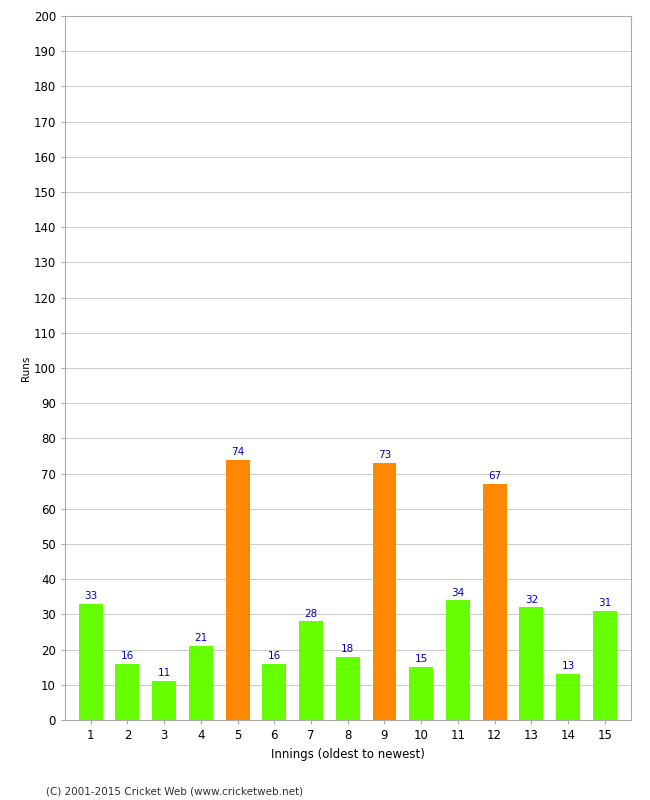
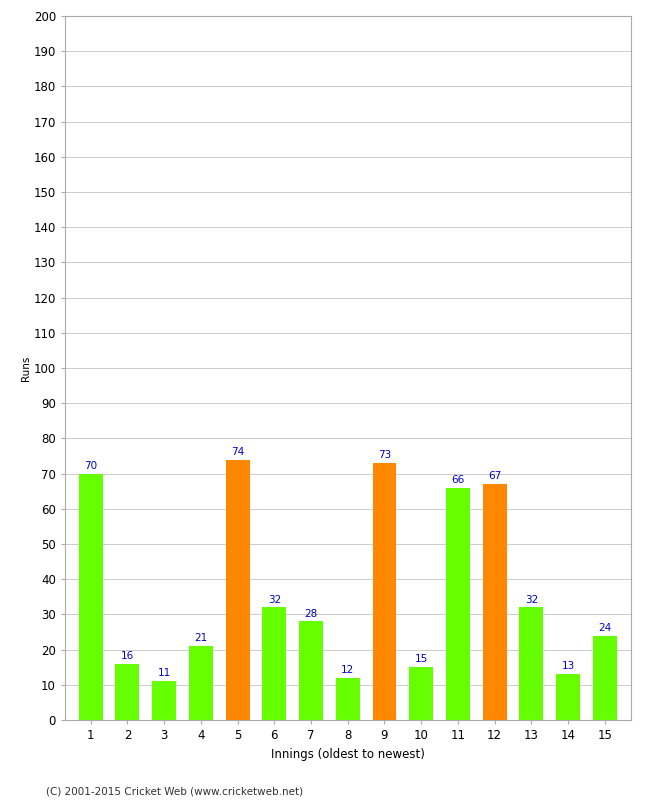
1: 33 -> 70
6: 16 -> 32
8: 18 -> 12
11: 34 -> 66
15: 31 -> 24
